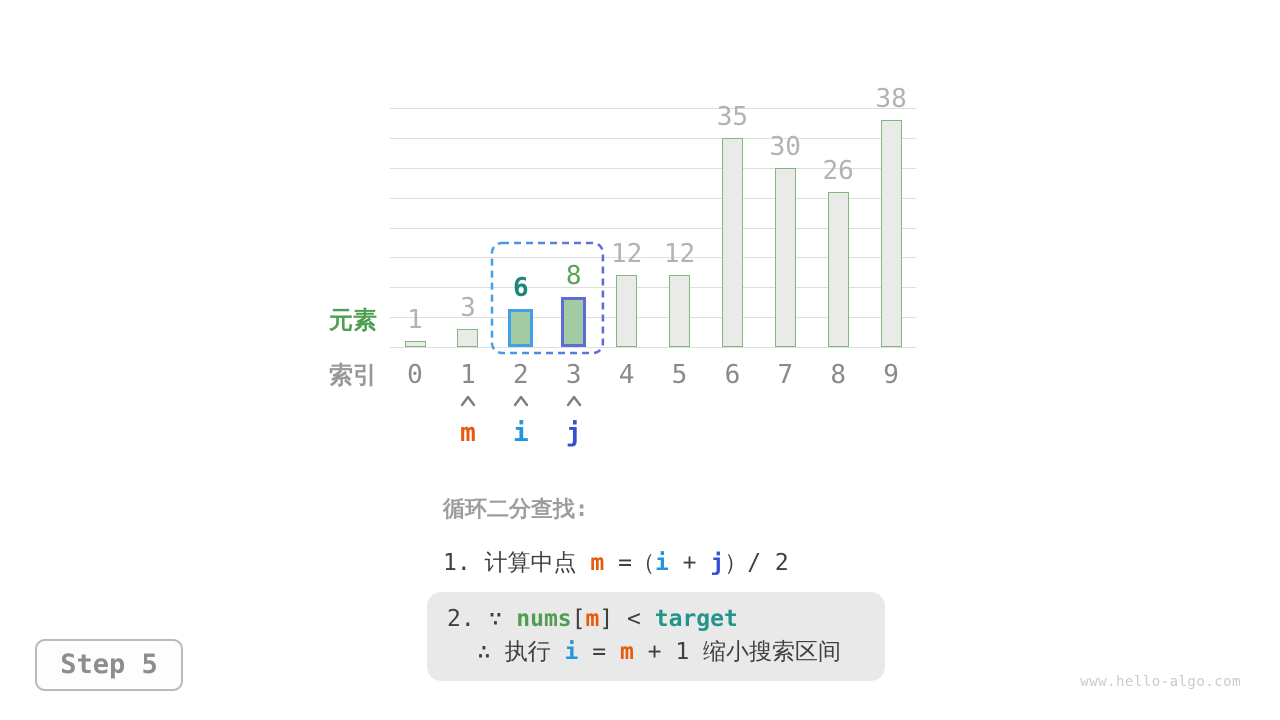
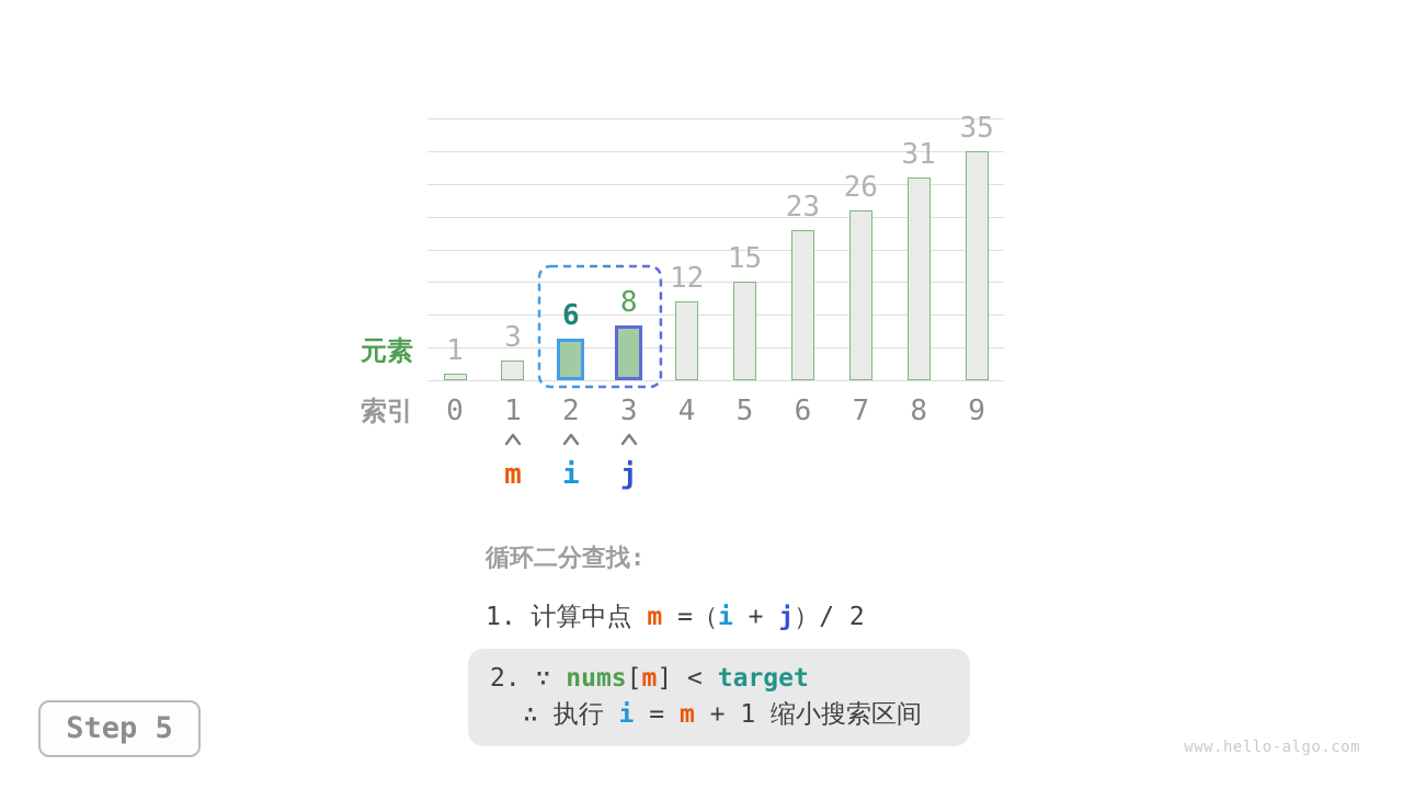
5: 12 -> 15
6: 35 -> 23
7: 30 -> 26
8: 26 -> 31
9: 38 -> 35
